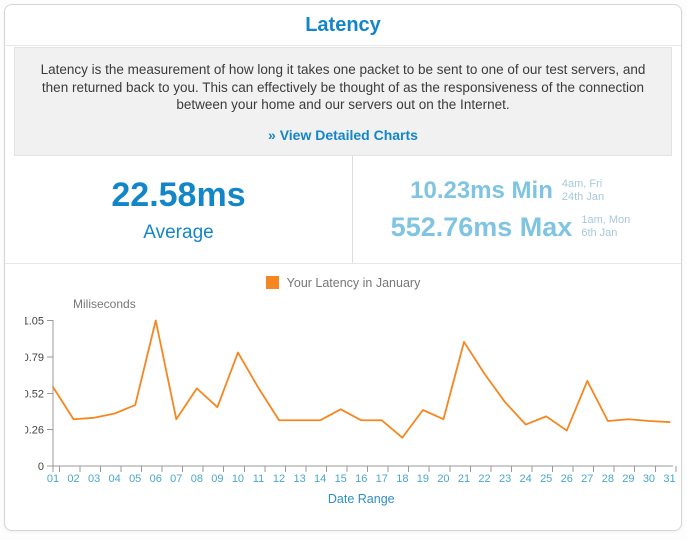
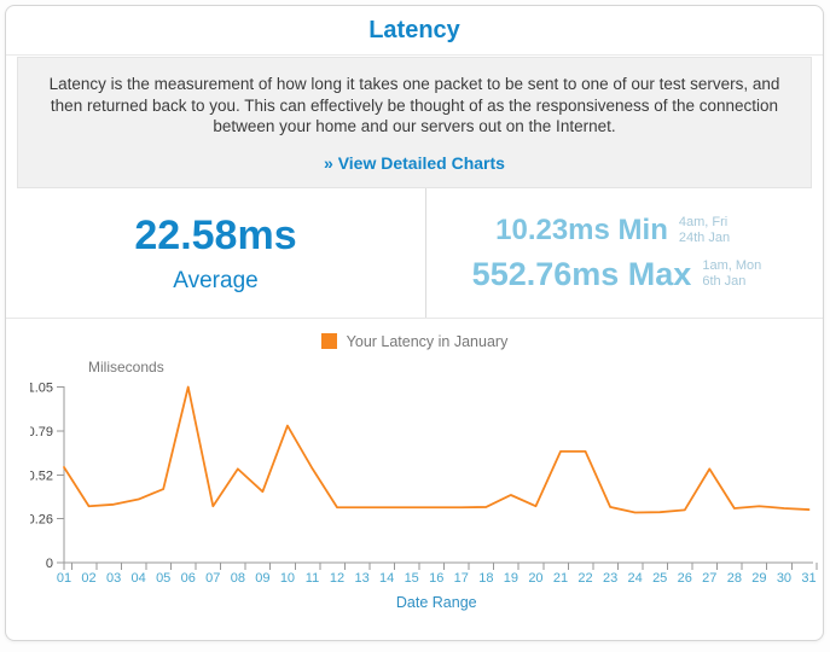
15: 16 -> 13
18: 8 -> 13
21: 35 -> 26
23: 18 -> 13
25: 14 -> 12
26: 10 -> 12
27: 24 -> 22
